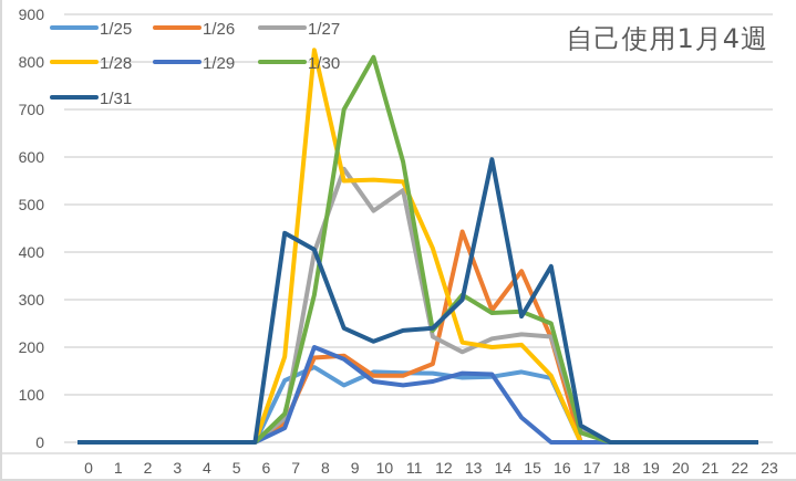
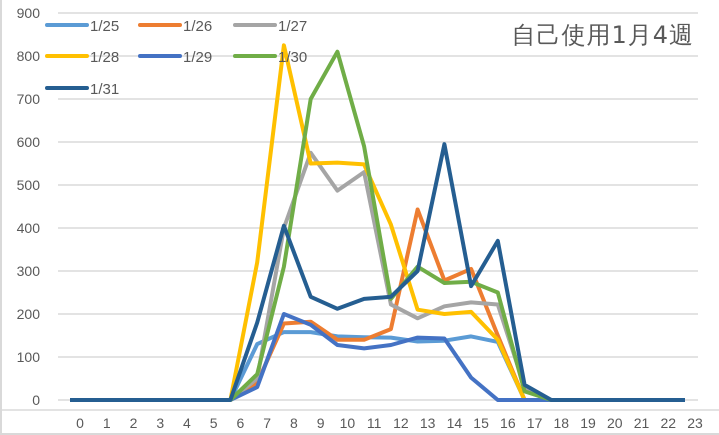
1/28/7: 180 -> 320
1/31/7: 440 -> 180
1/25/9: 120 -> 160
1/26/15: 360 -> 300
1/26/16: 220 -> 150
